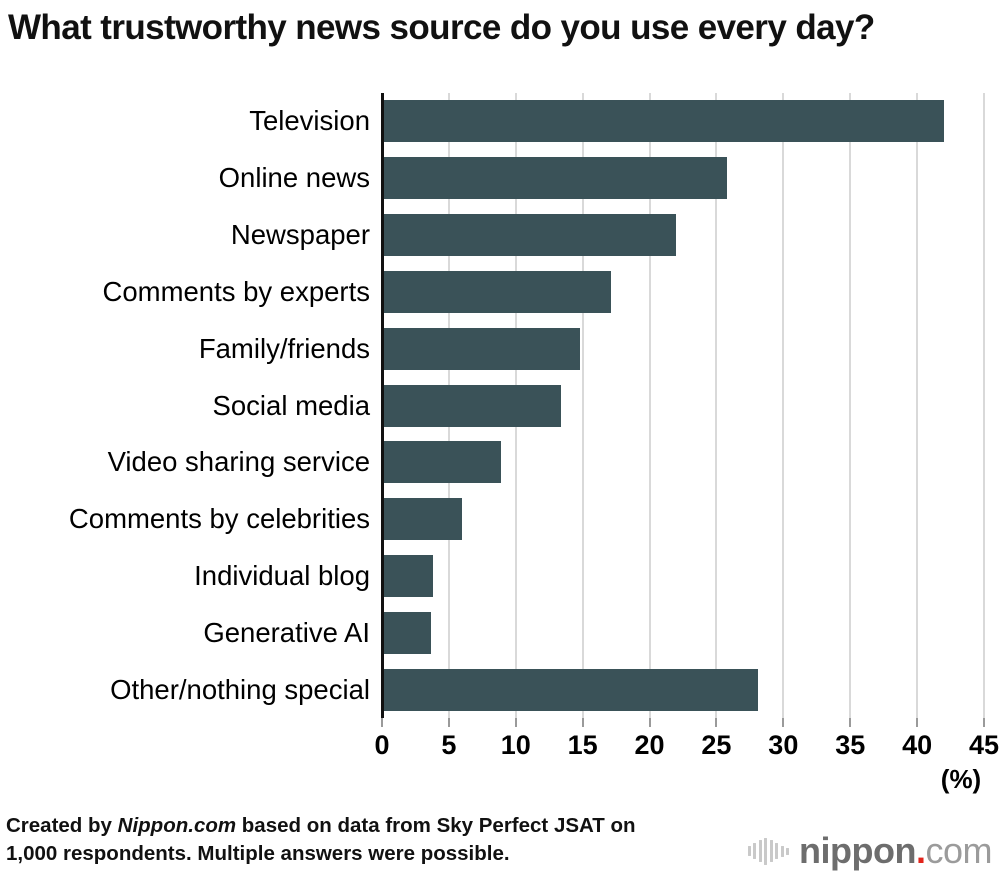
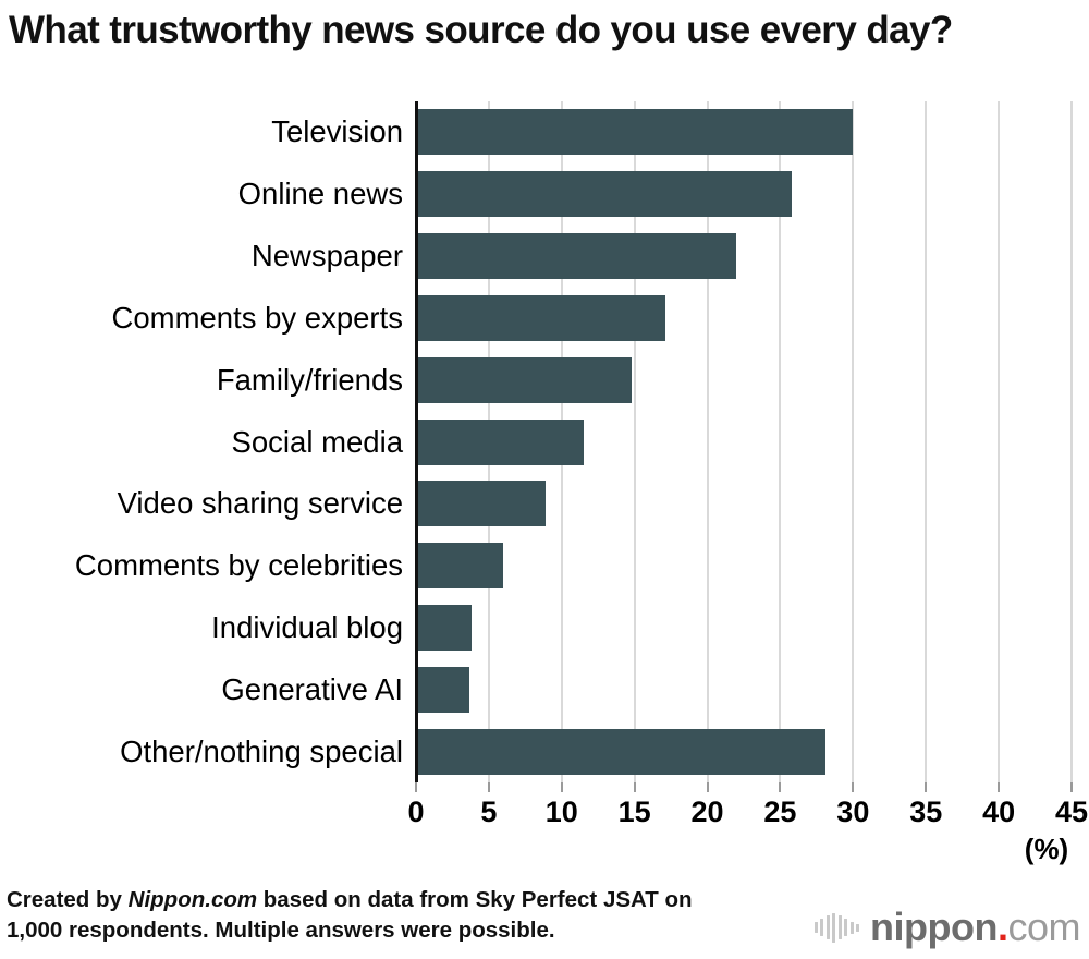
Television: 42.0 -> 30.0
Social media: 13.4 -> 11.5
